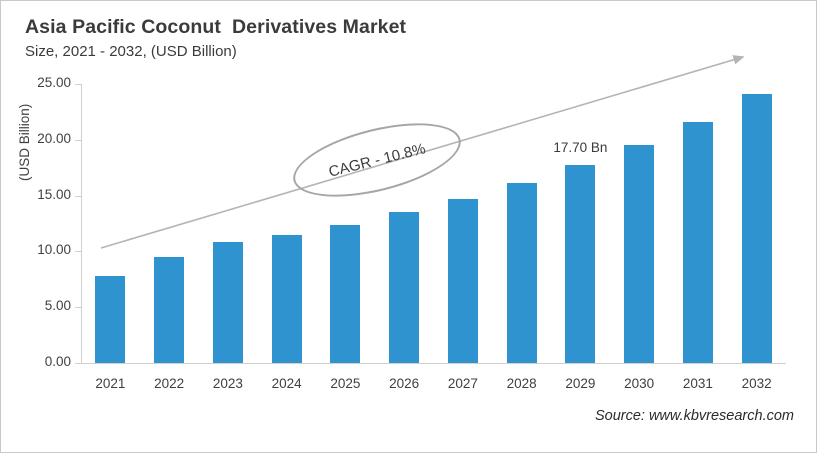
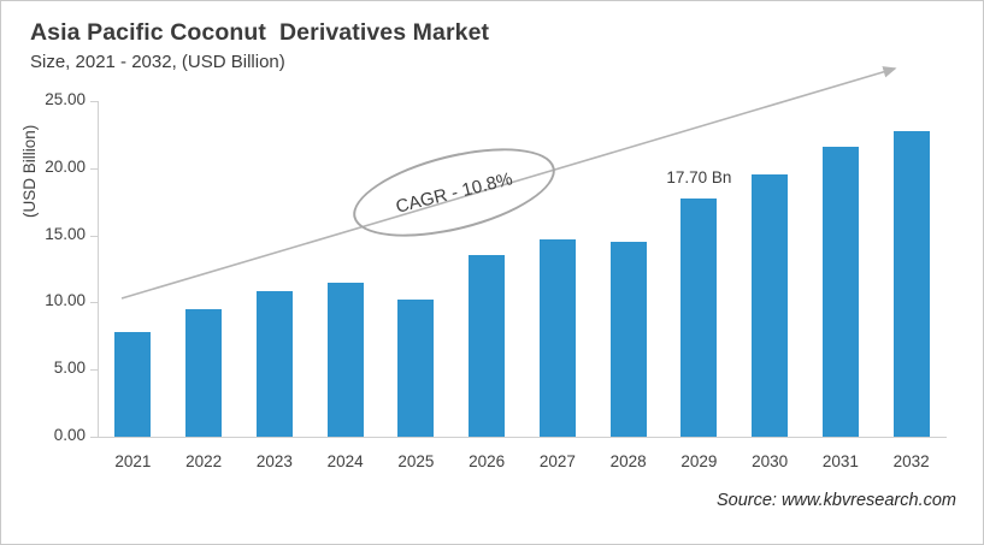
2025: 12.4 -> 10.2
2028: 16.1 -> 14.5
2032: 24.1 -> 22.8
